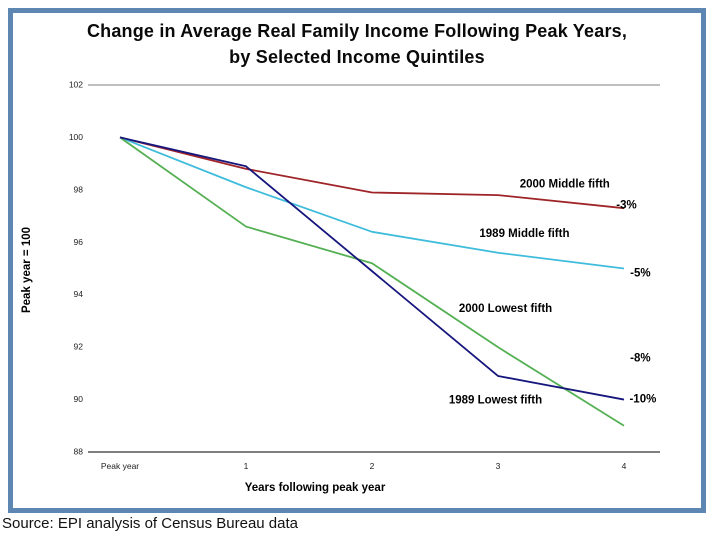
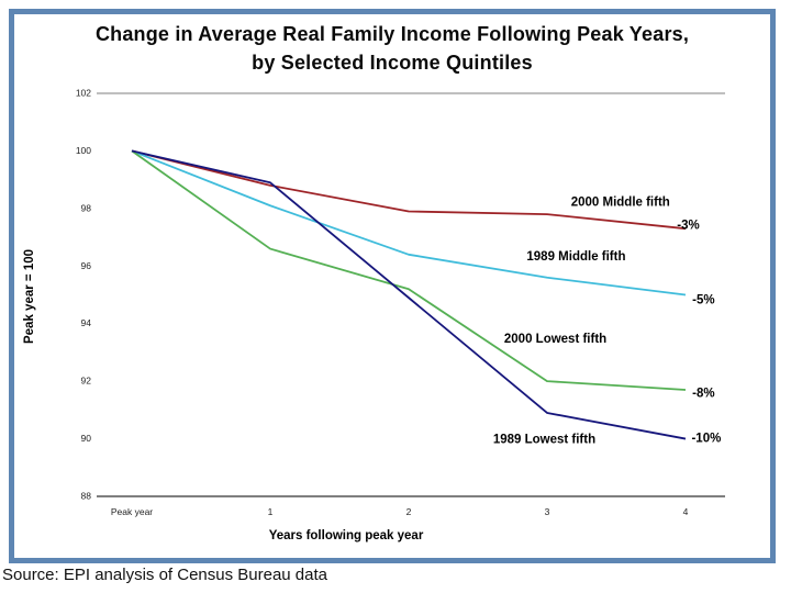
2000 Lowest fifth/4: 89.0 -> 91.7
